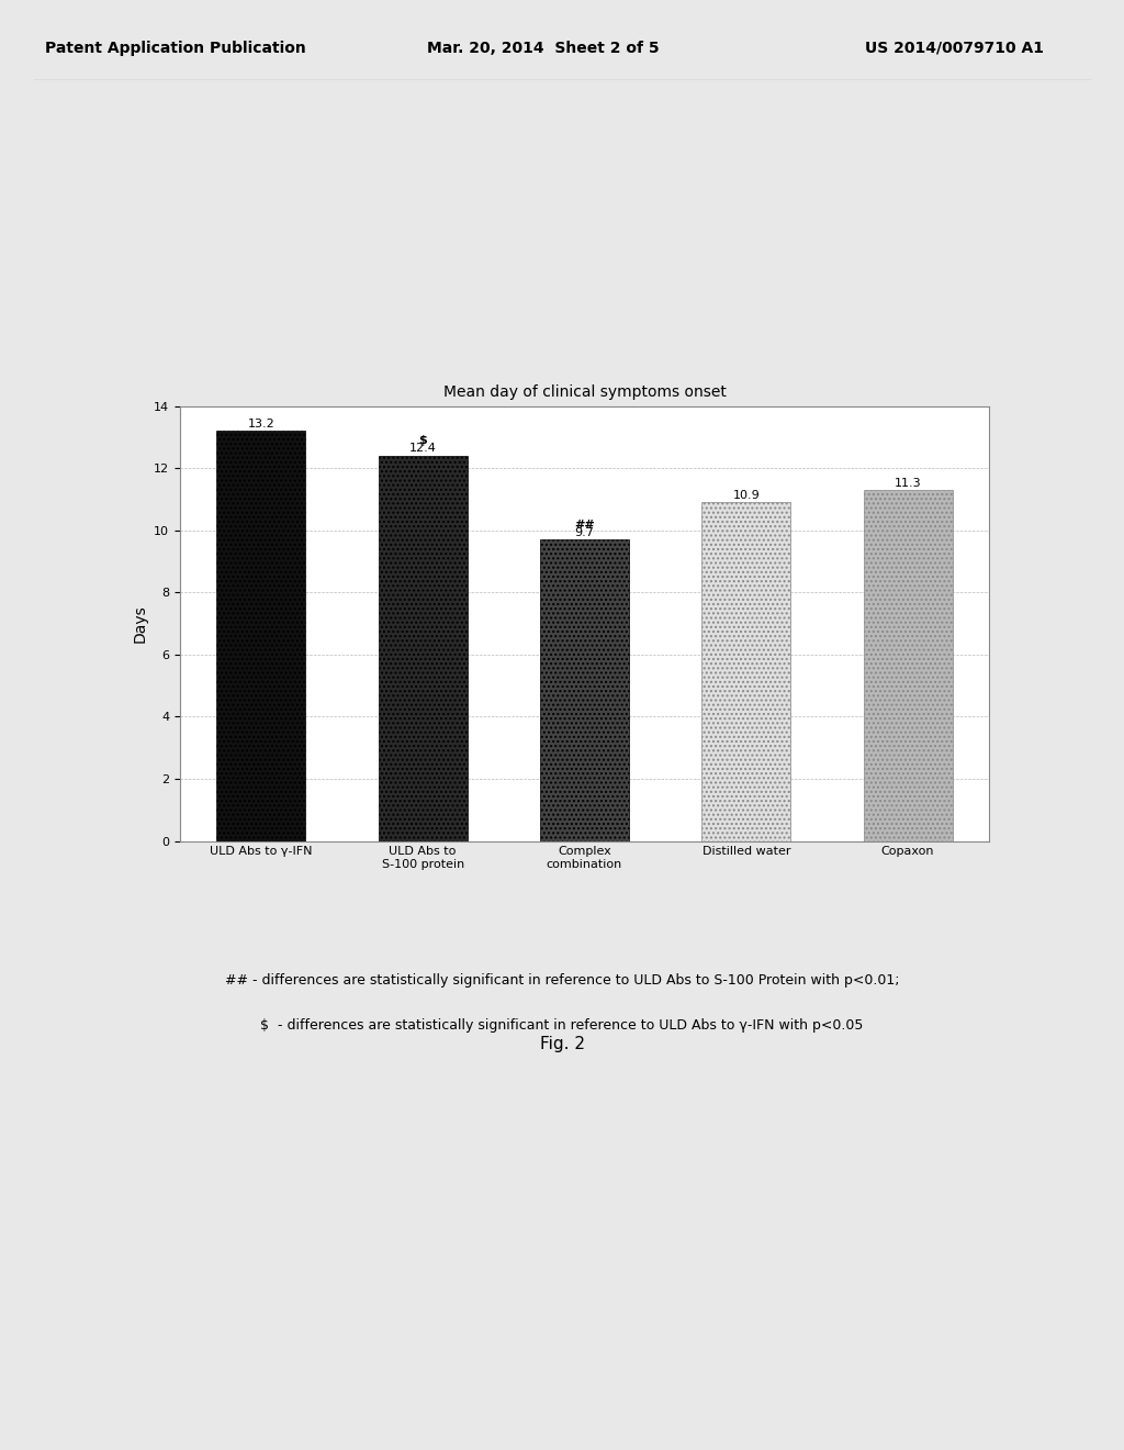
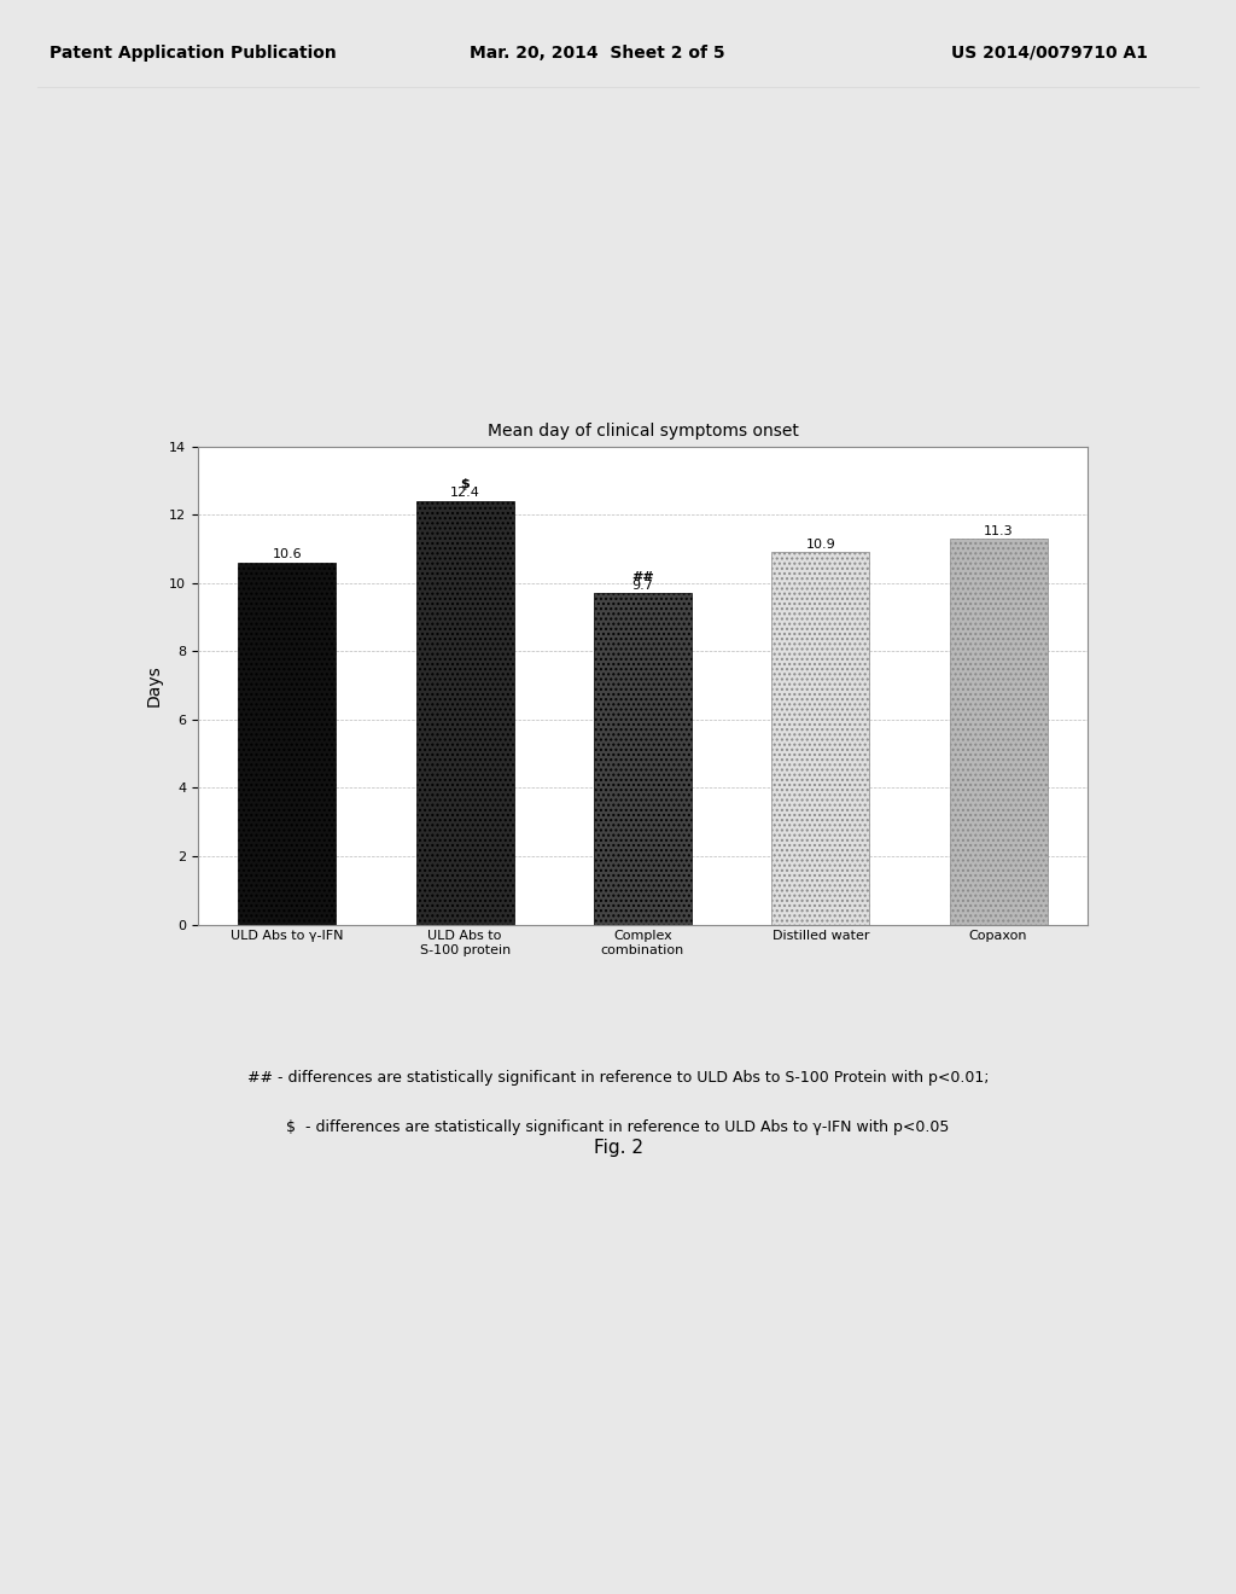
ULD Abs to γ-IFN: 13.2 -> 10.6
